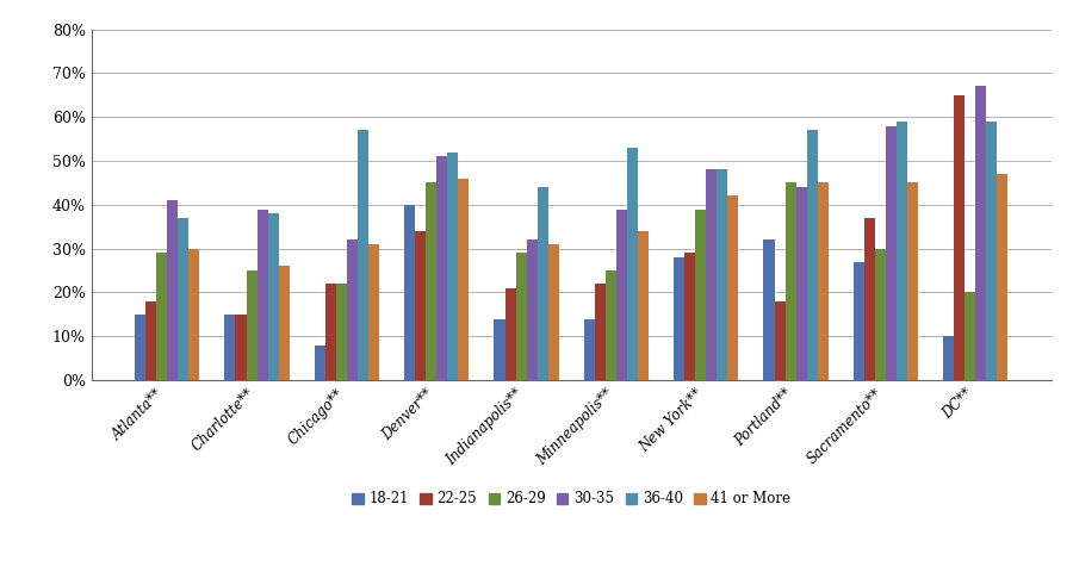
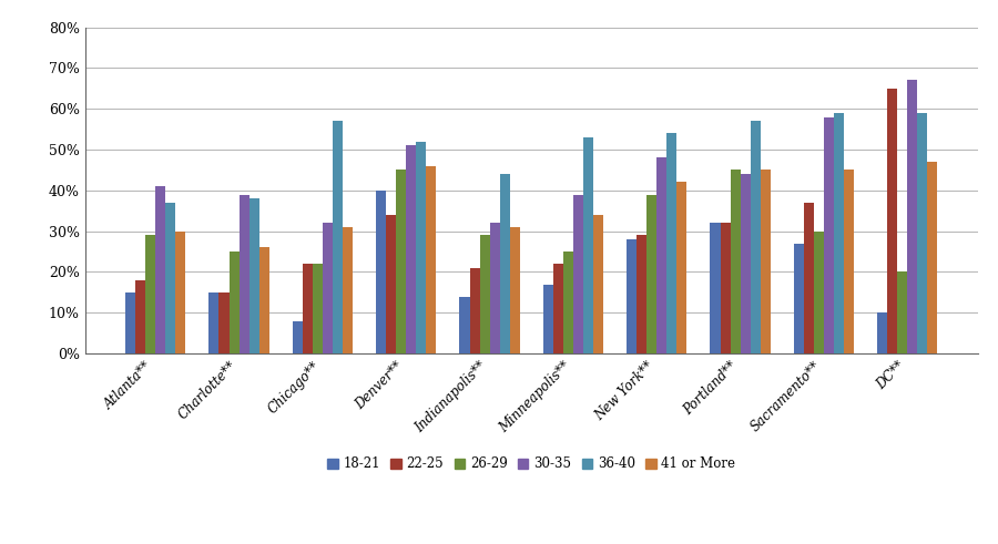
18-21/Minneapolis**: 14% -> 17%
36-40/New York**: 48% -> 54%
22-25/Portland**: 18% -> 32%
